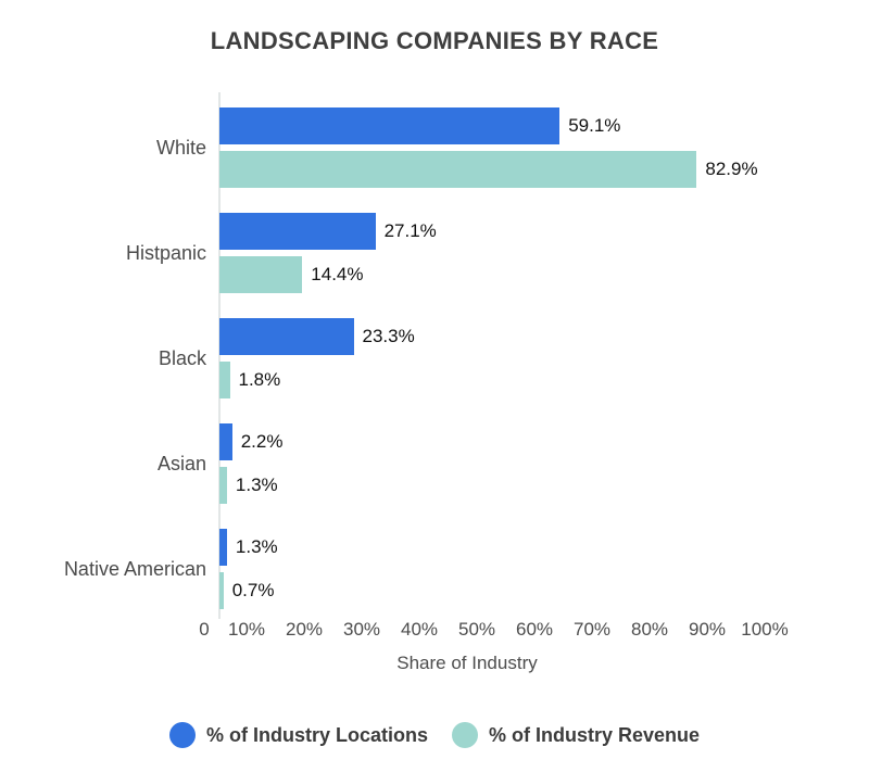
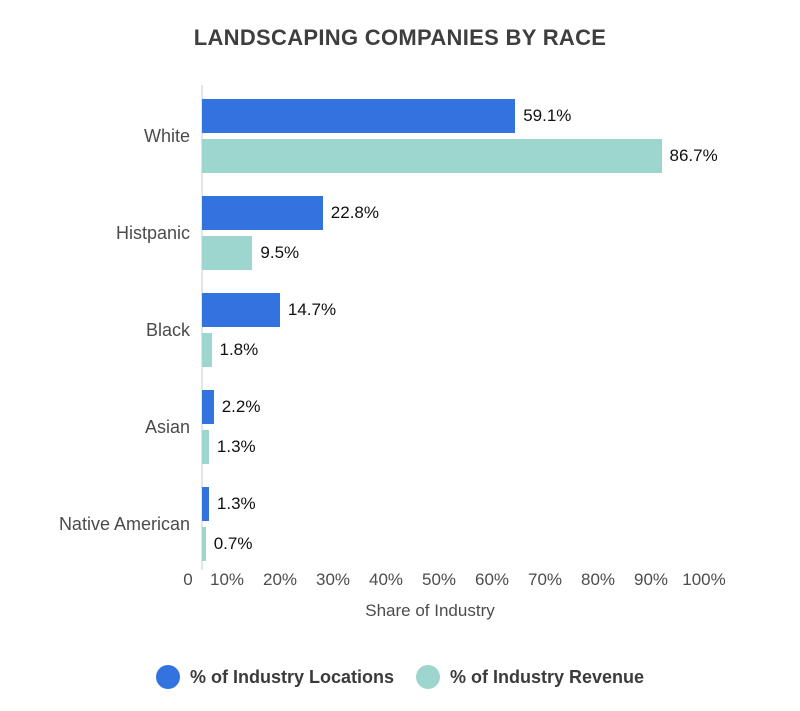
% of Industry Revenue/White: 82.9% -> 86.7%
% of Industry Locations/Histpanic: 27.1% -> 22.8%
% of Industry Revenue/Histpanic: 14.4% -> 9.5%
% of Industry Locations/Black: 23.3% -> 14.7%
